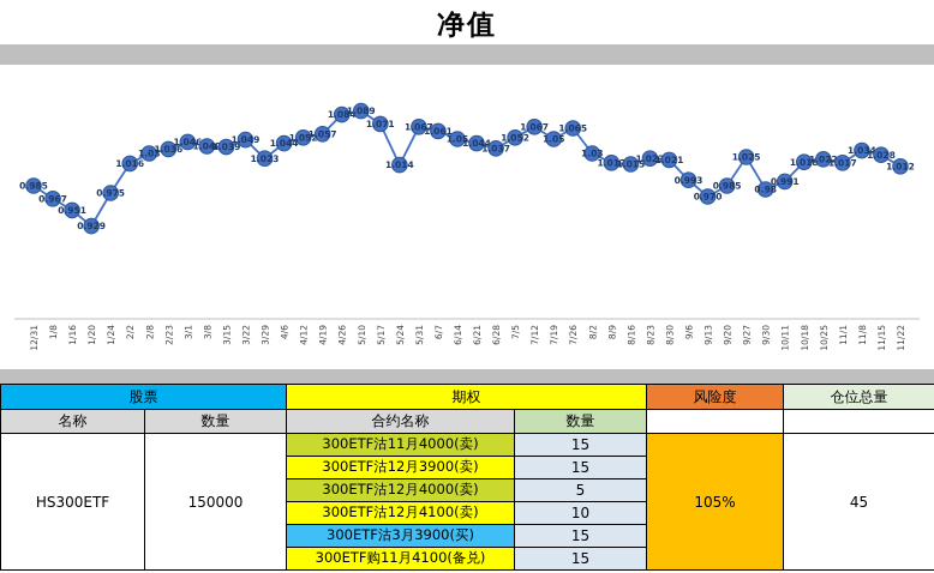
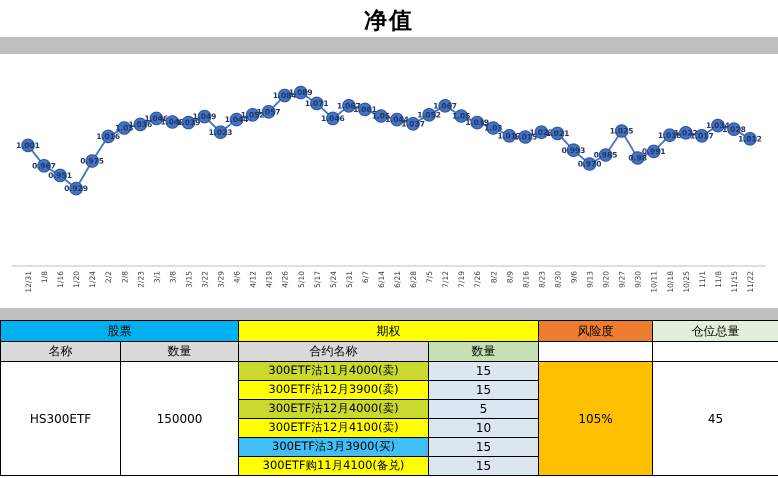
12/31: 0.985 -> 1.001
5/24: 1.014 -> 1.046
7/26: 1.065 -> 1.039
